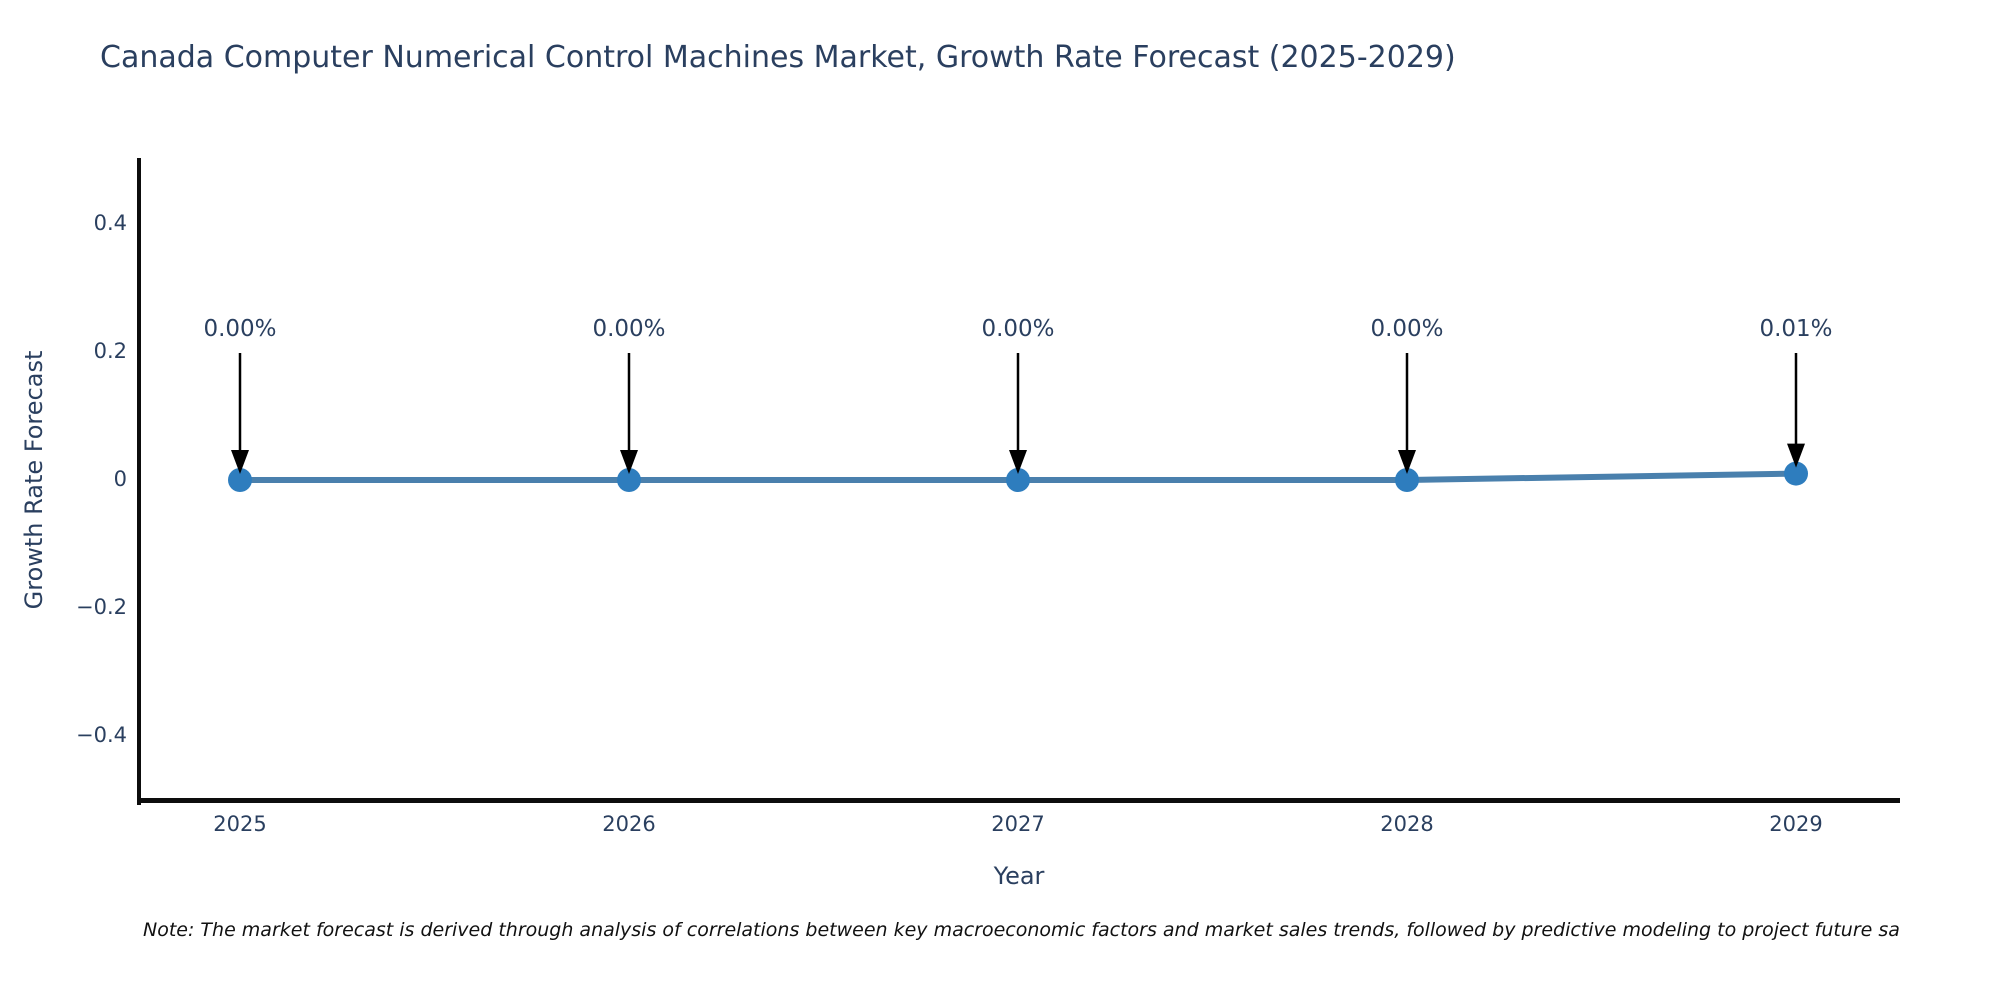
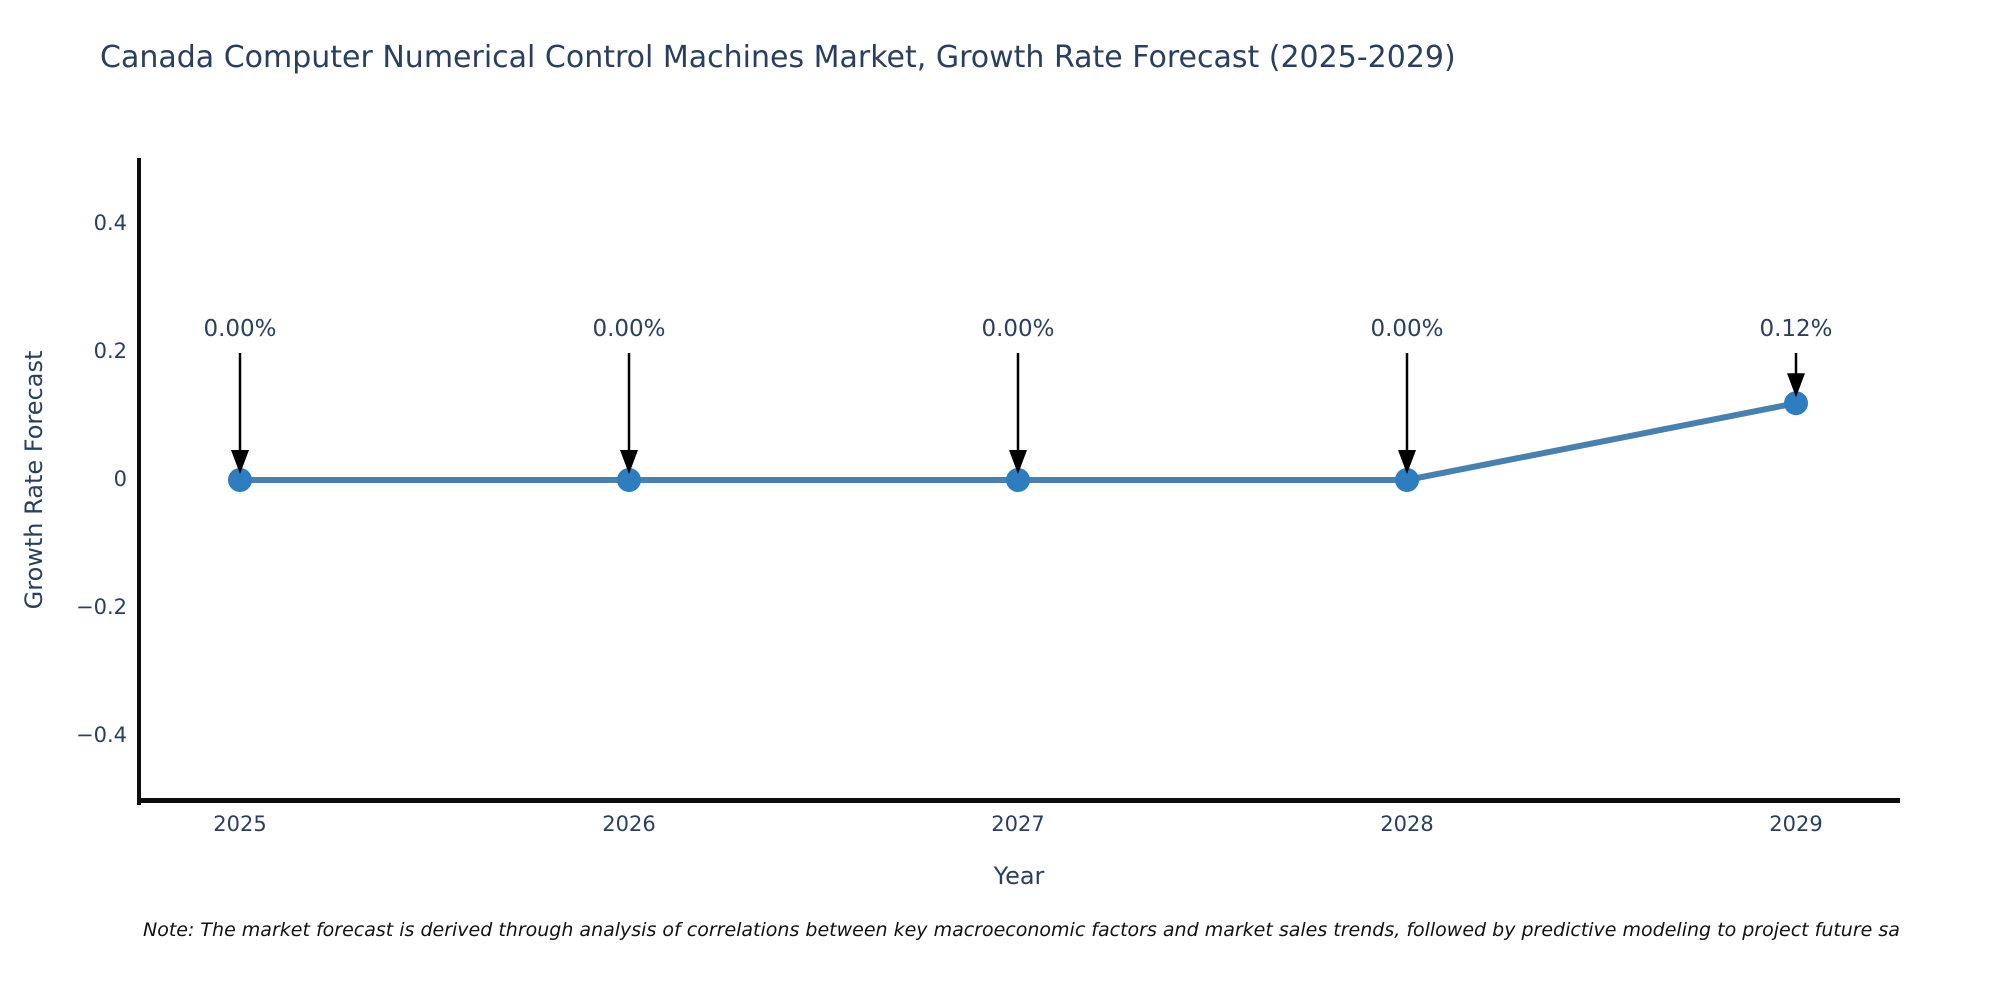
2029: 0.01% -> 0.12%
